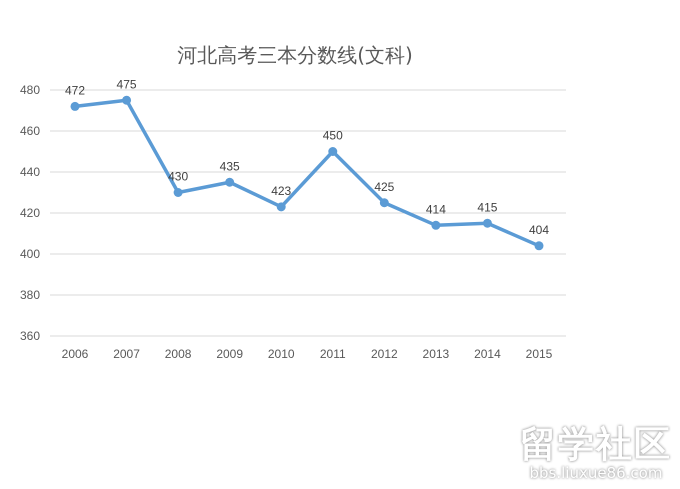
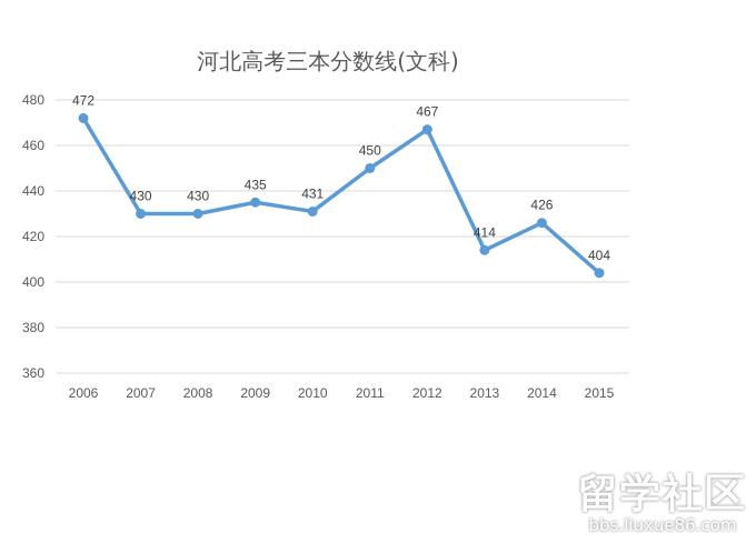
2007: 475 -> 430
2010: 423 -> 431
2012: 425 -> 467
2014: 415 -> 426
